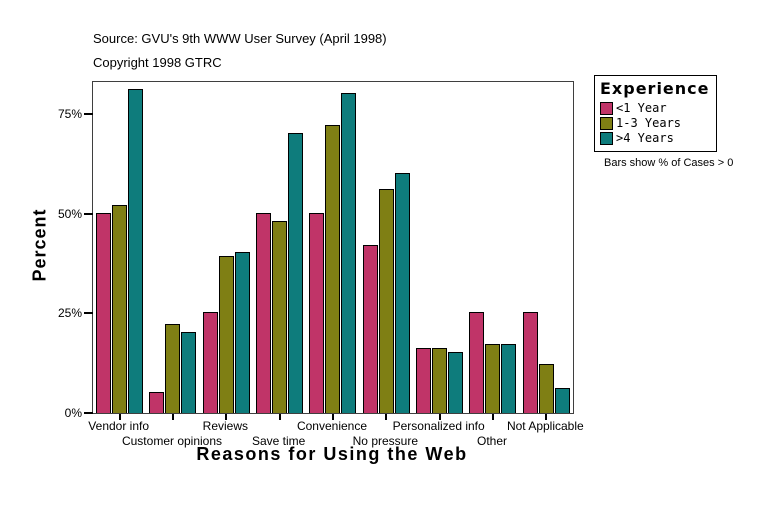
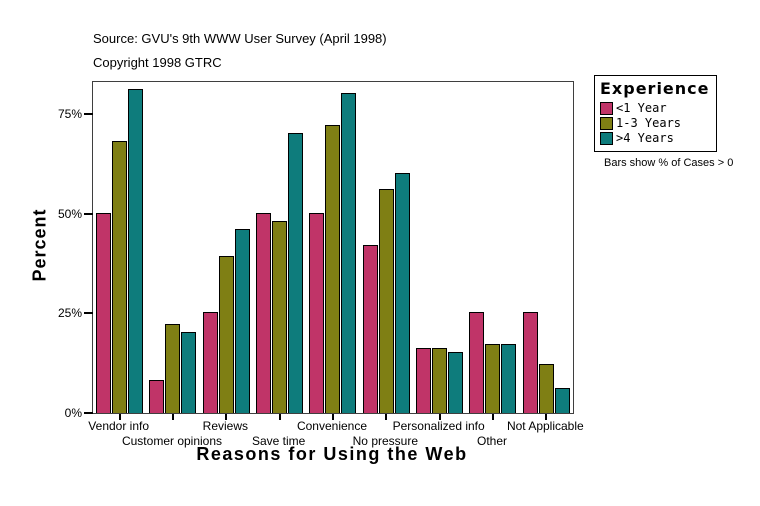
1-3 Years/Vendor info: 52% -> 68%
<1 Year/Customer opinions: 5% -> 8%
>4 Years/Reviews: 40% -> 46%
